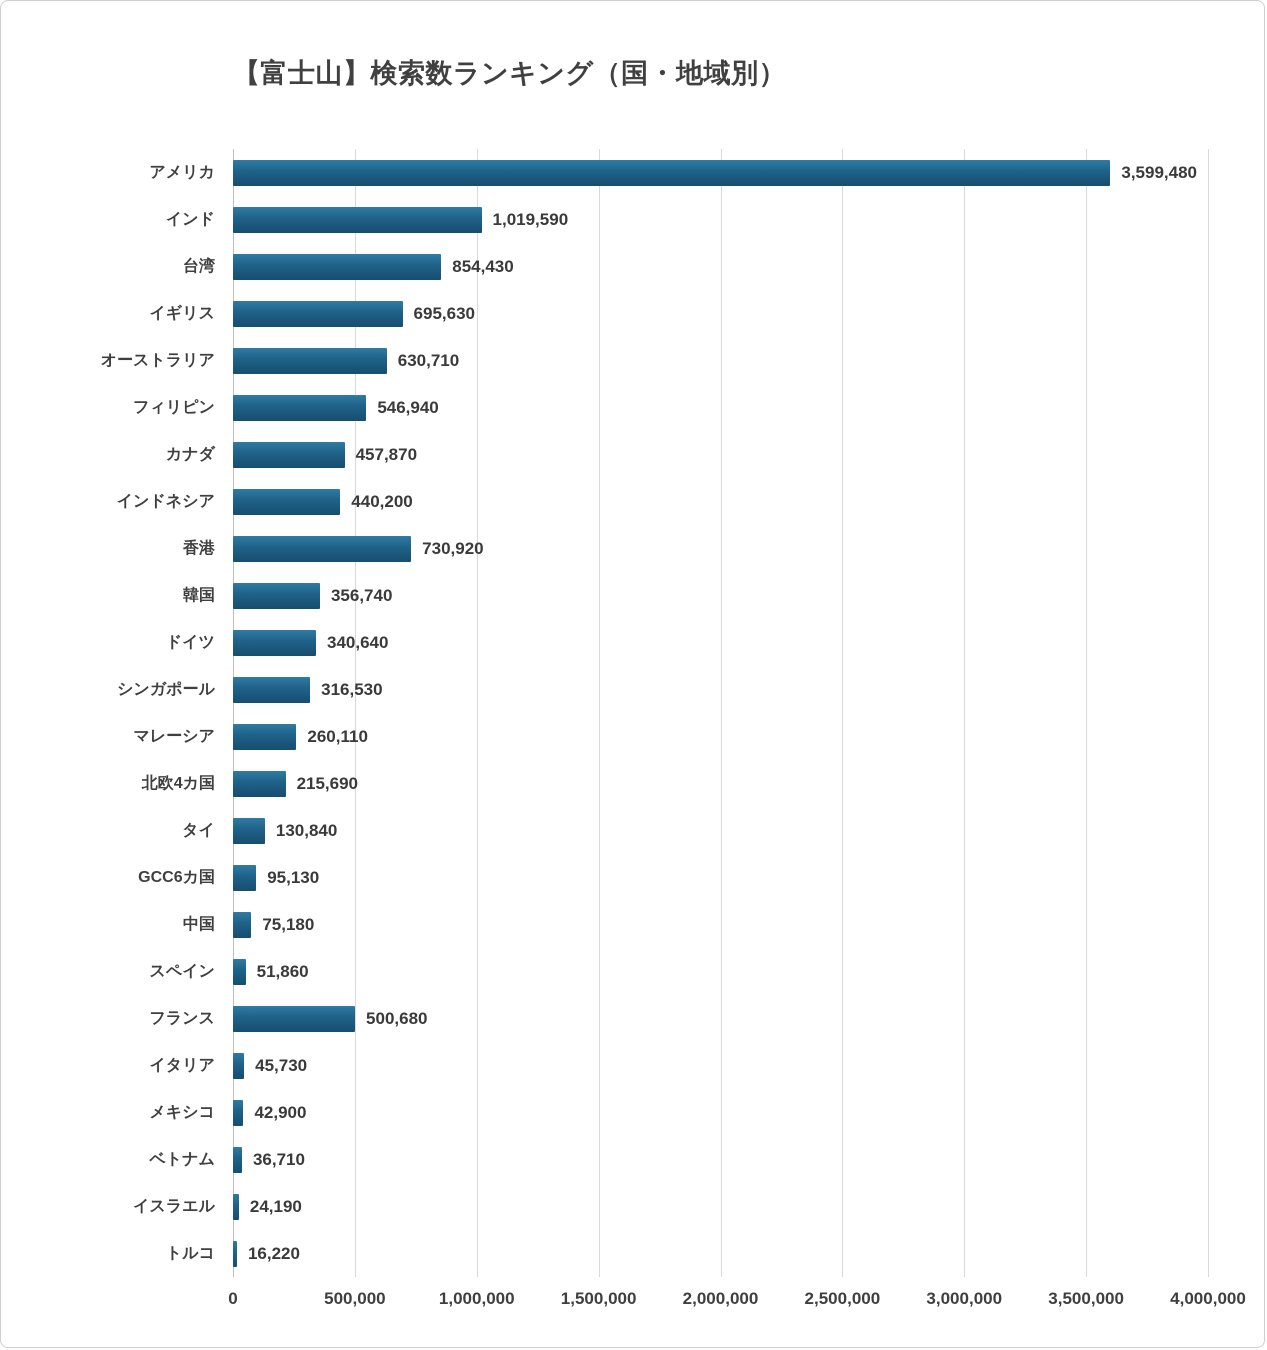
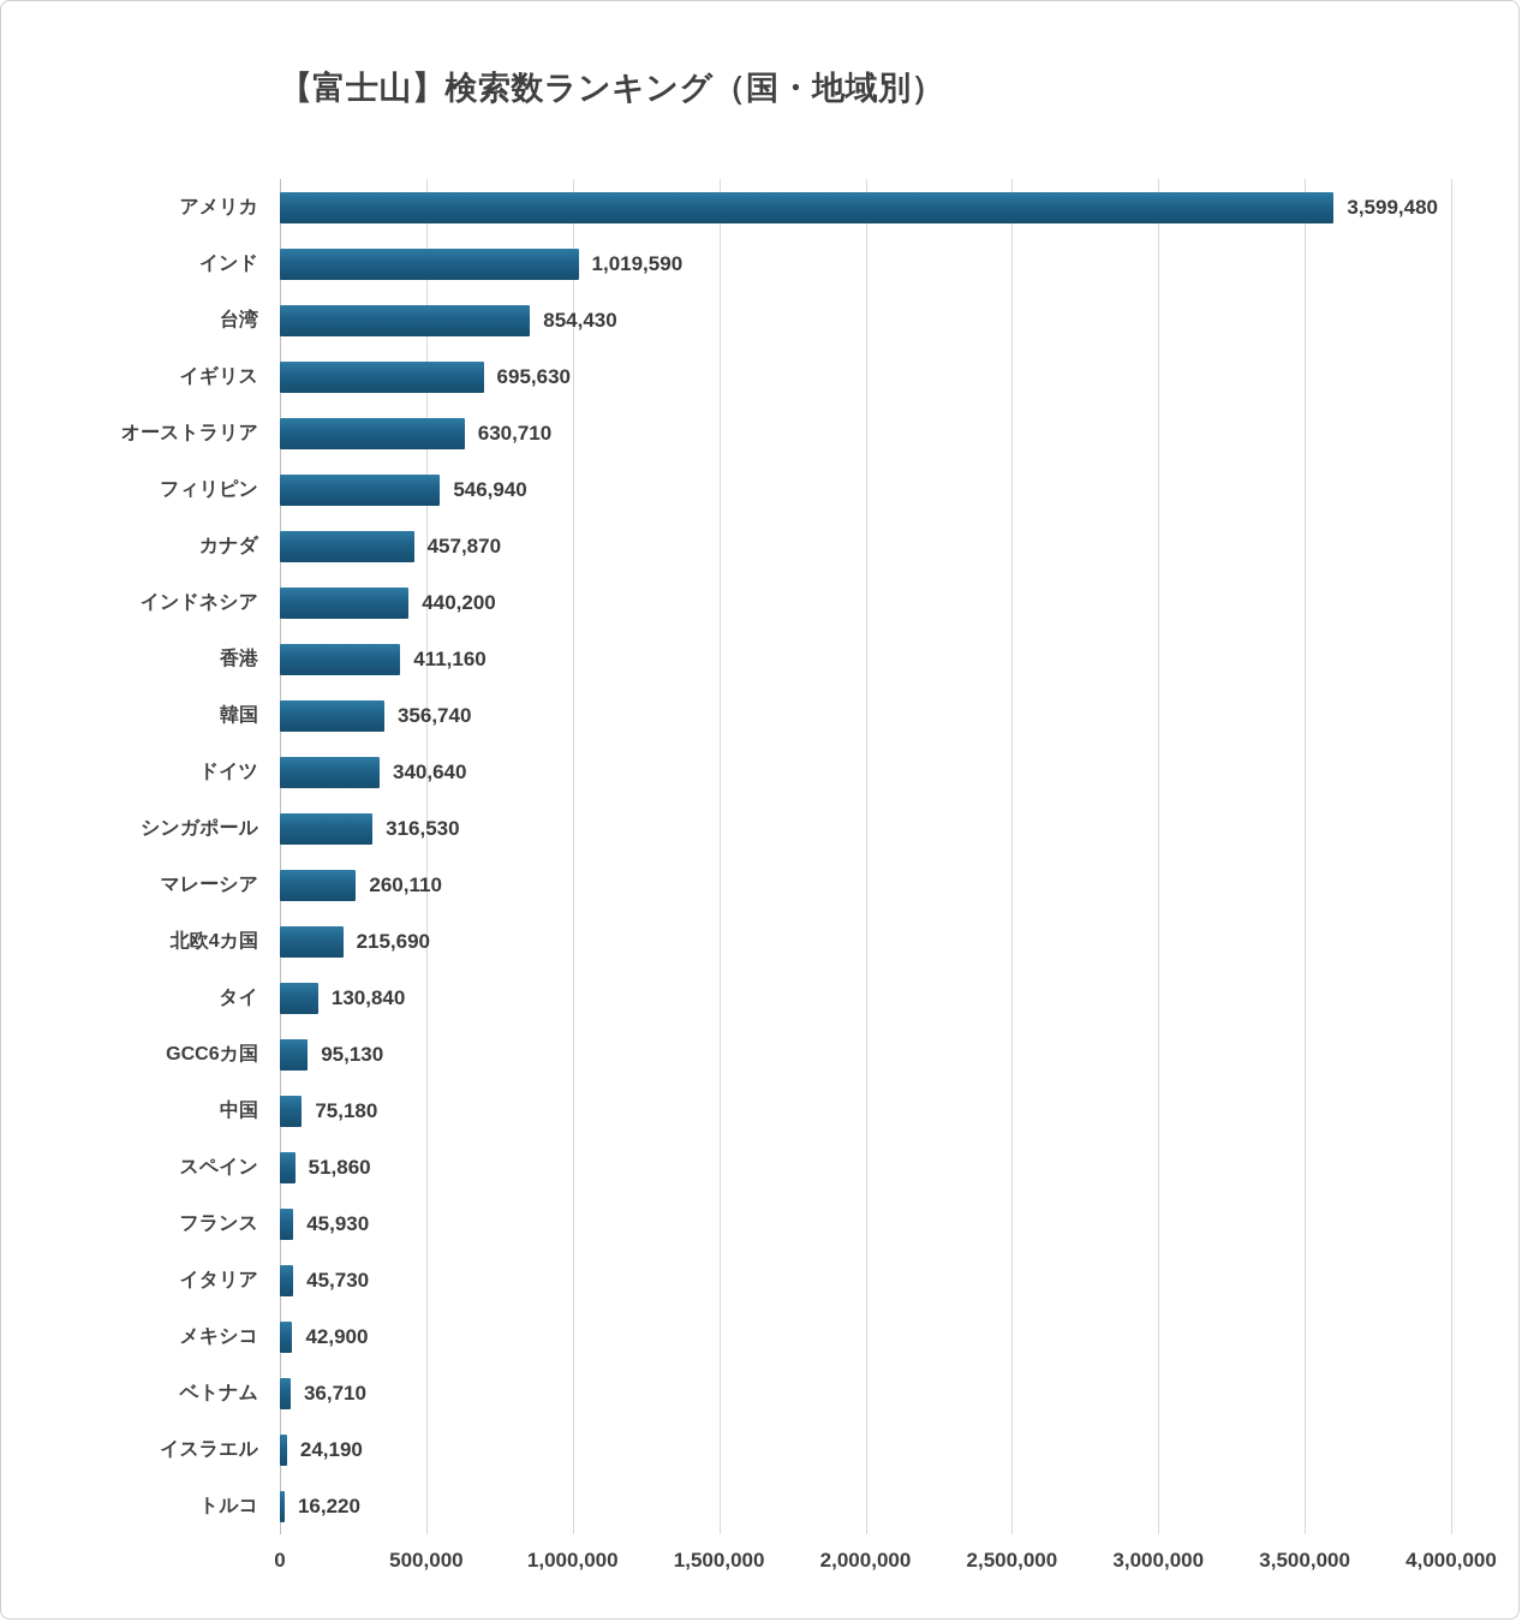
香港: 730,920 -> 411,160
フランス: 500,680 -> 45,930
